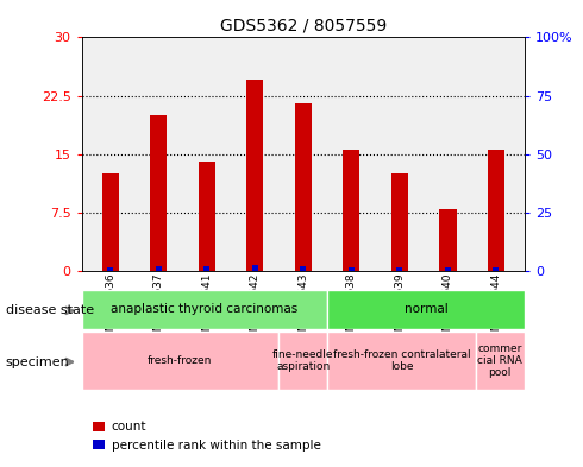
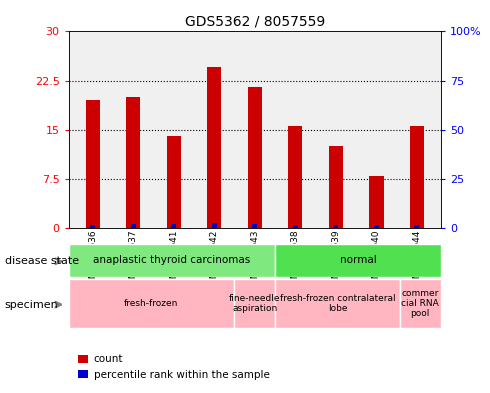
count/GSM1281636: 12.5 -> 19.6
